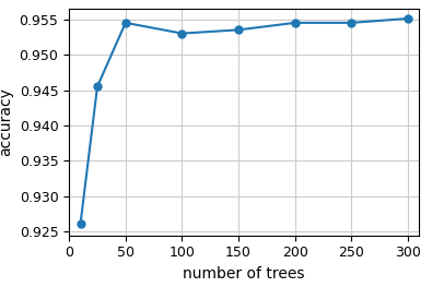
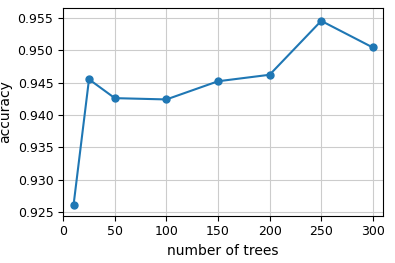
50: 0.9545 -> 0.9426
100: 0.9530 -> 0.9424
150: 0.9535 -> 0.9452
200: 0.9545 -> 0.9462
300: 0.9551 -> 0.9504
